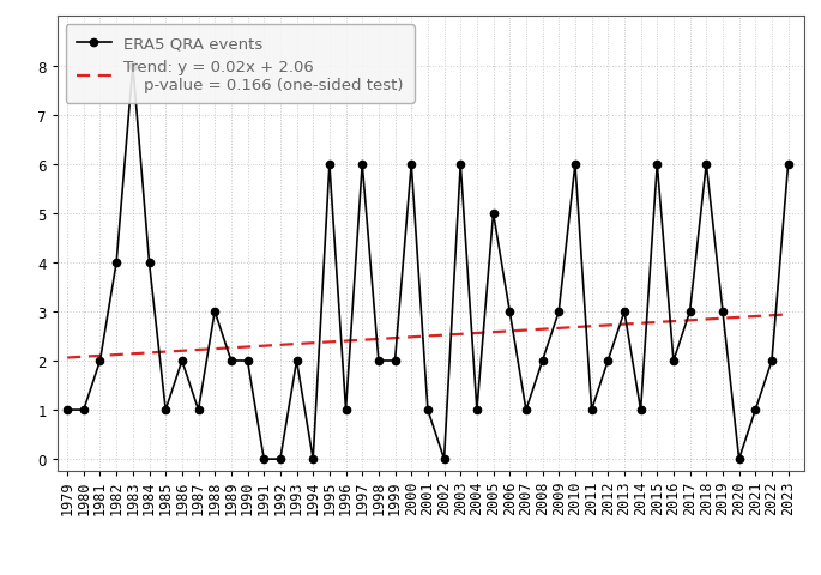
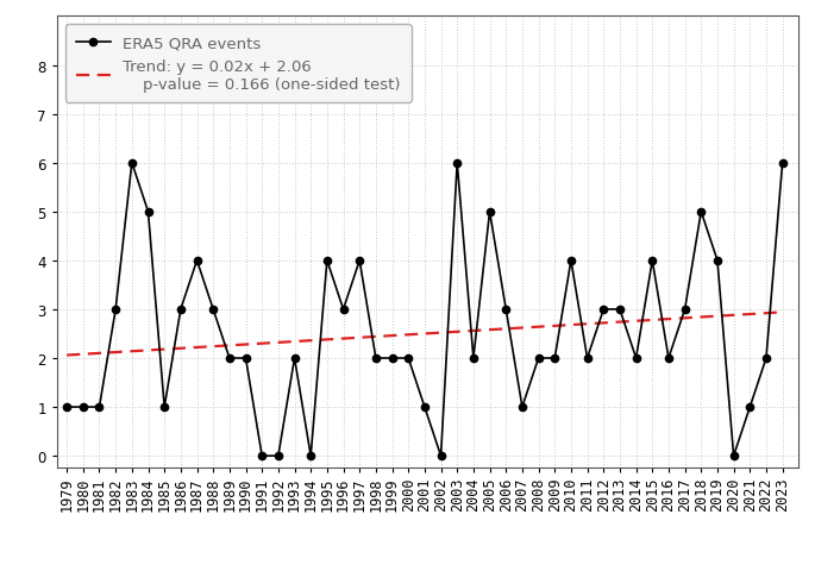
ERA5 QRA events/1981: 2 -> 1
ERA5 QRA events/1982: 4 -> 3
ERA5 QRA events/1983: 8 -> 6
ERA5 QRA events/1984: 4 -> 5
ERA5 QRA events/1986: 2 -> 3
ERA5 QRA events/1987: 1 -> 4
ERA5 QRA events/1995: 6 -> 4
ERA5 QRA events/1996: 1 -> 3
ERA5 QRA events/1997: 6 -> 4
ERA5 QRA events/2000: 6 -> 2
ERA5 QRA events/2004: 1 -> 2
ERA5 QRA events/2009: 3 -> 2
ERA5 QRA events/2010: 6 -> 4
ERA5 QRA events/2011: 1 -> 2
ERA5 QRA events/2012: 2 -> 3
ERA5 QRA events/2014: 1 -> 2
ERA5 QRA events/2015: 6 -> 4
ERA5 QRA events/2018: 6 -> 5
ERA5 QRA events/2019: 3 -> 4
